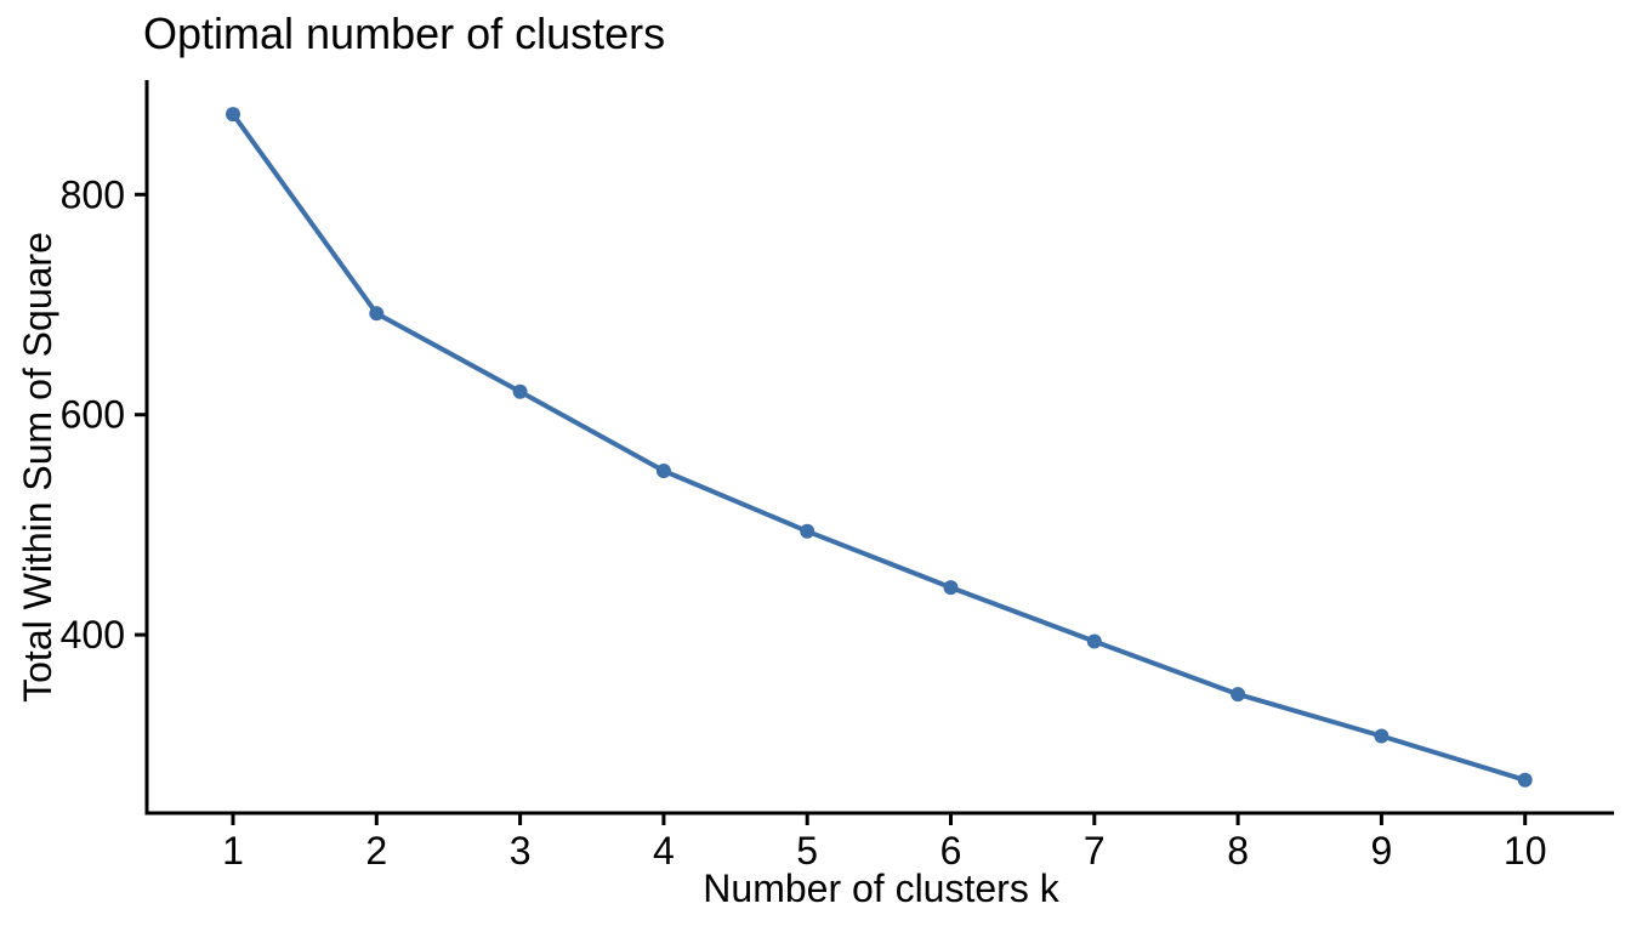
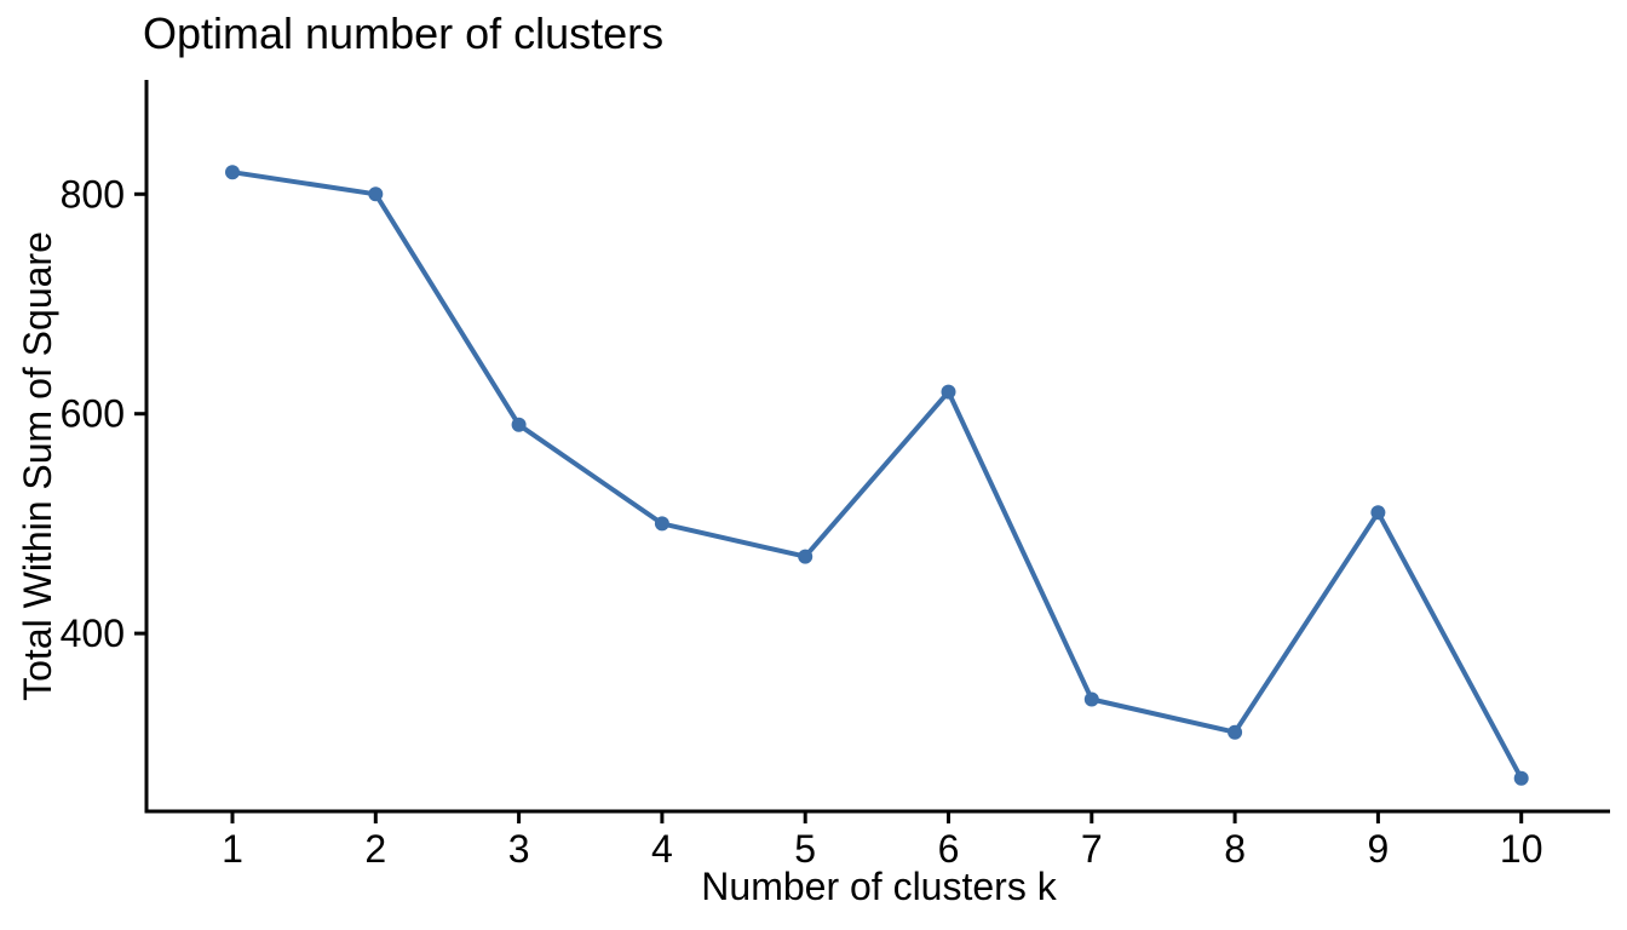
1: 870 -> 820
2: 690 -> 800
3: 620 -> 590
4: 550 -> 500
5: 490 -> 470
6: 440 -> 620
7: 390 -> 340
8: 350 -> 310
9: 310 -> 510
